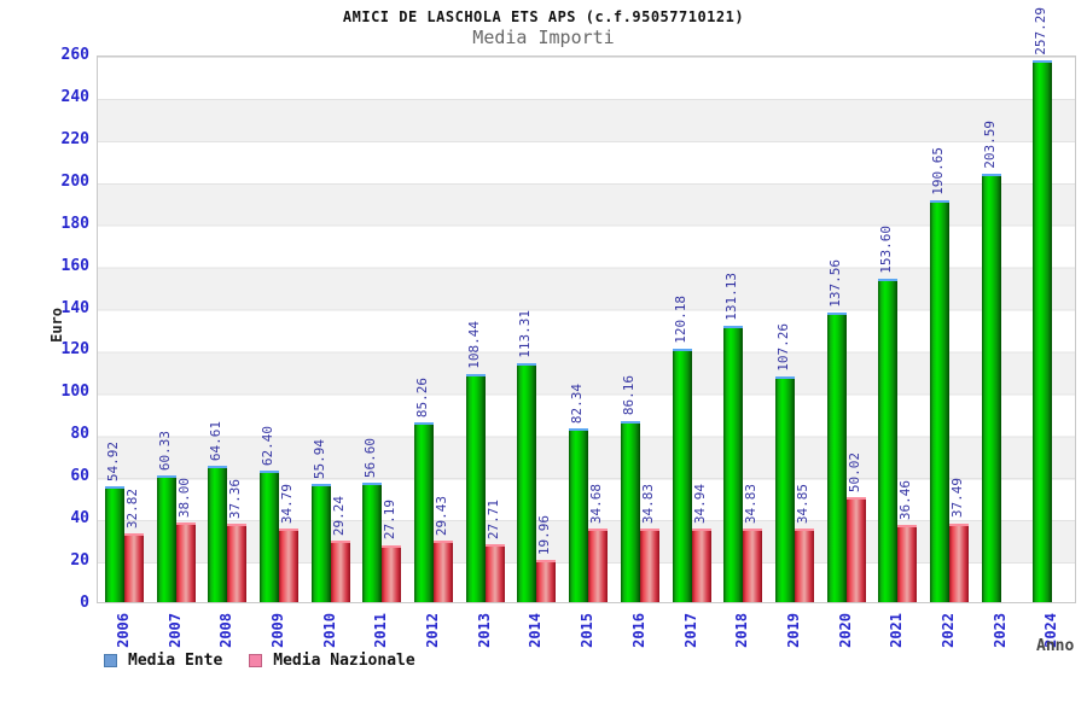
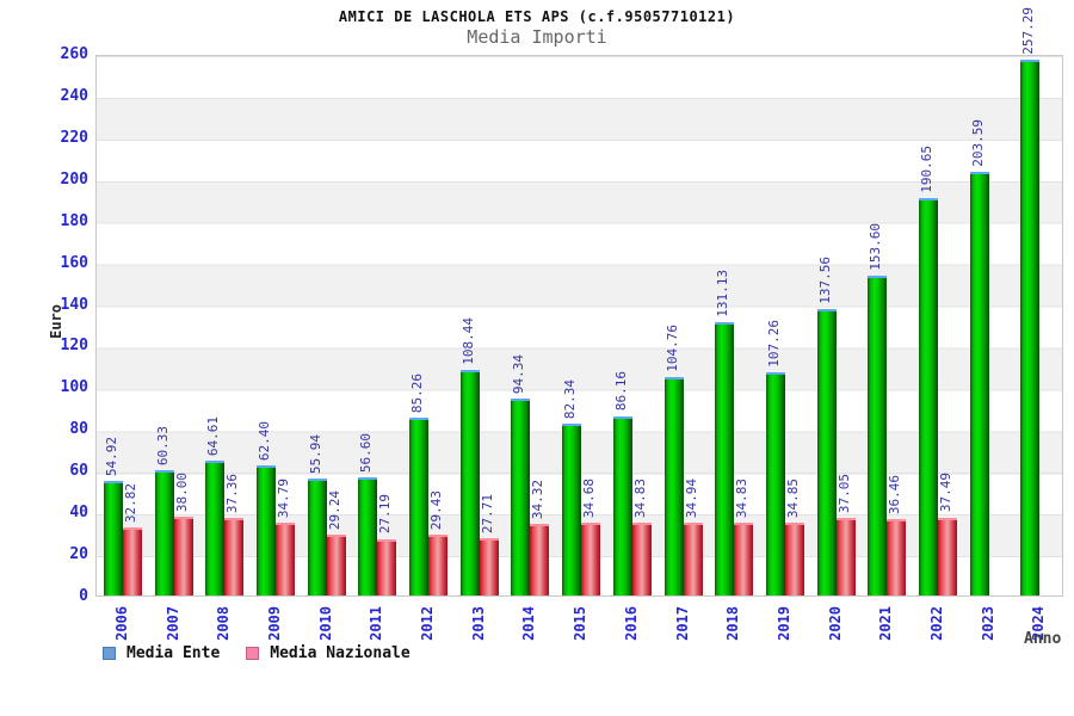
Media Ente/2014: 113.31 -> 94.34
Media Nazionale/2014: 19.96 -> 34.32
Media Ente/2017: 120.18 -> 104.76
Media Nazionale/2020: 50.02 -> 37.05
